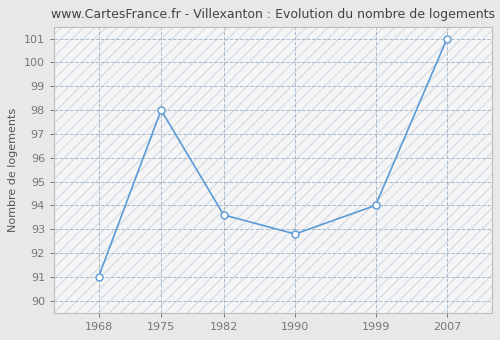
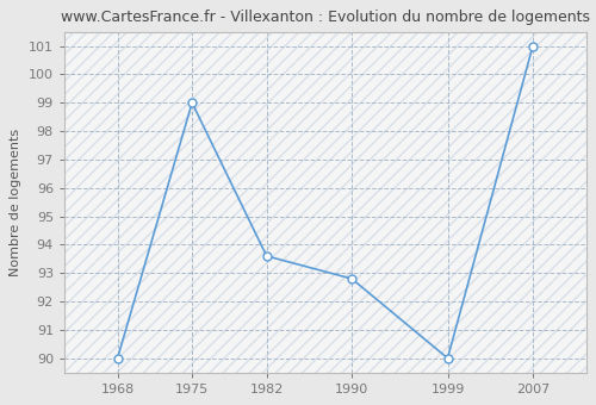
1968: 91.0 -> 90.0
1975: 98.0 -> 99.0
1999: 94.0 -> 90.0
